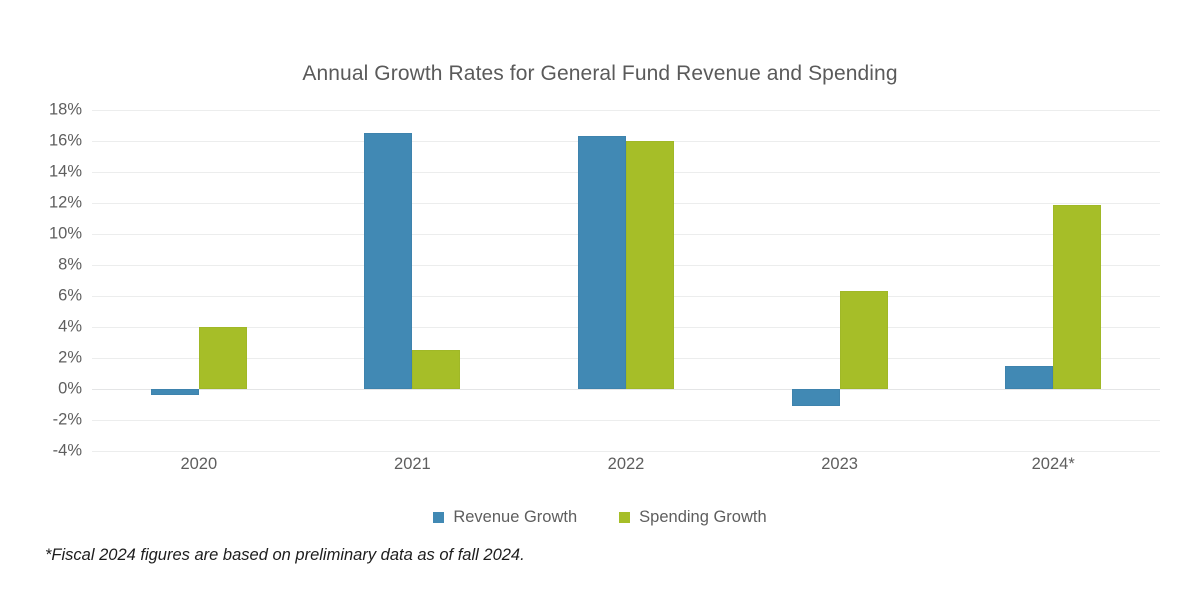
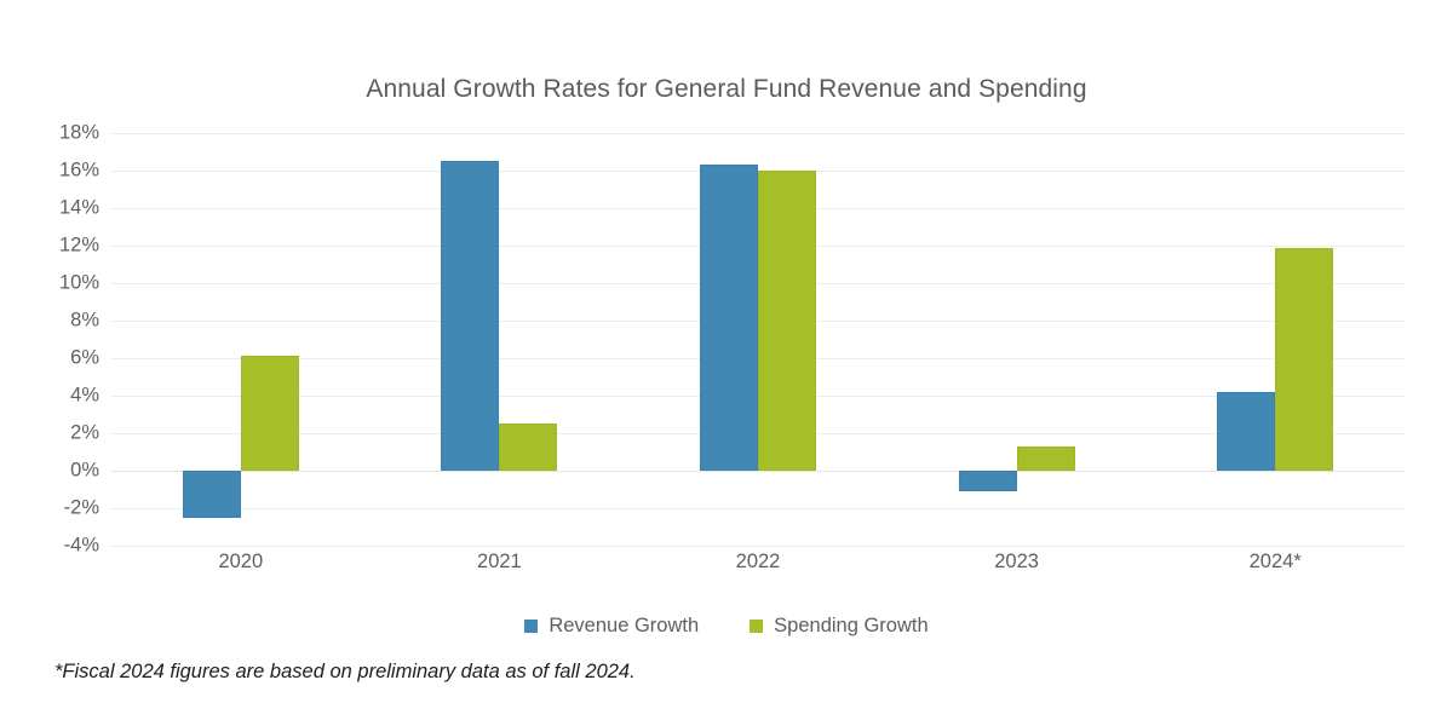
Revenue Growth/2020: -0.4% -> -2.5%
Spending Growth/2020: 4.0% -> 6.1%
Spending Growth/2023: 6.3% -> 1.3%
Revenue Growth/2024*: 1.5% -> 4.2%
